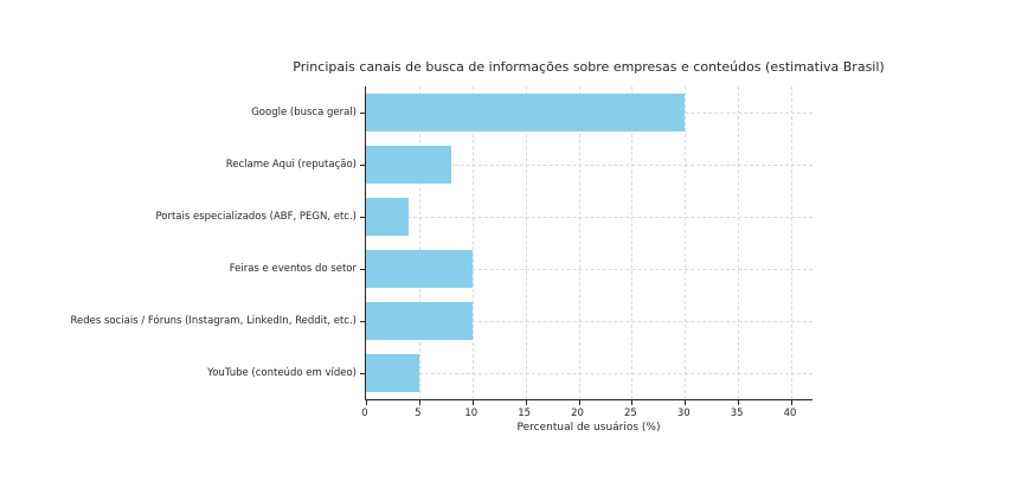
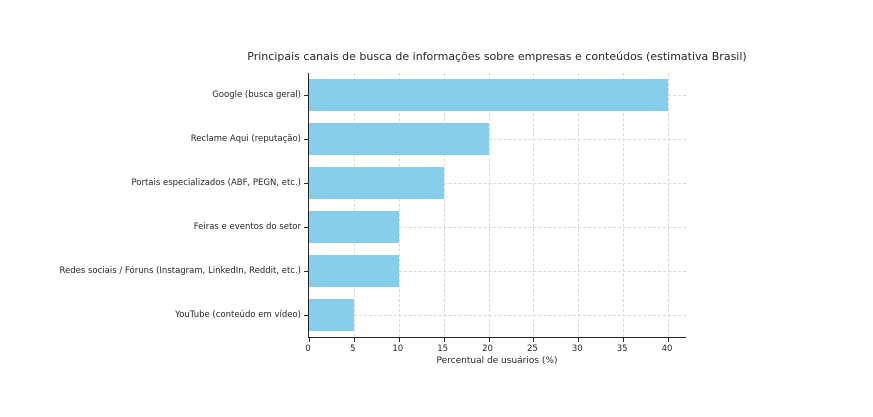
Google (busca geral): 30 -> 40
Reclame Aqui (reputação): 8 -> 20
Portais especializados (ABF, PEGN, etc.): 4 -> 15
